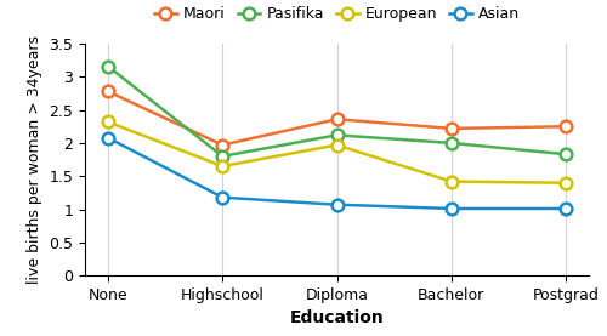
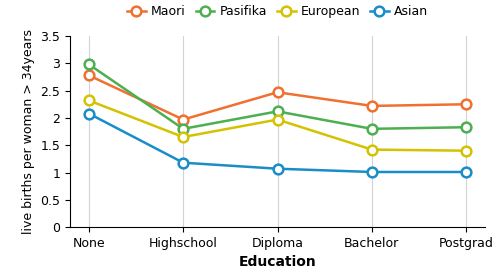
Pasifika/None: 3.16 -> 2.98
Maori/Diploma: 2.36 -> 2.47
Pasifika/Bachelor: 2.00 -> 1.80
